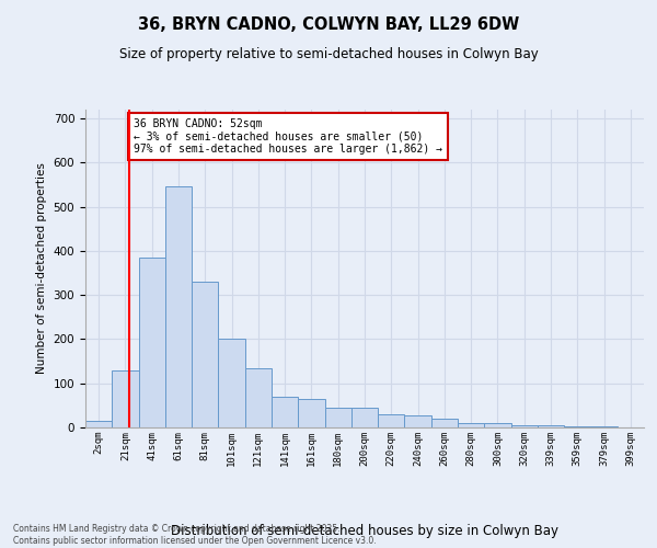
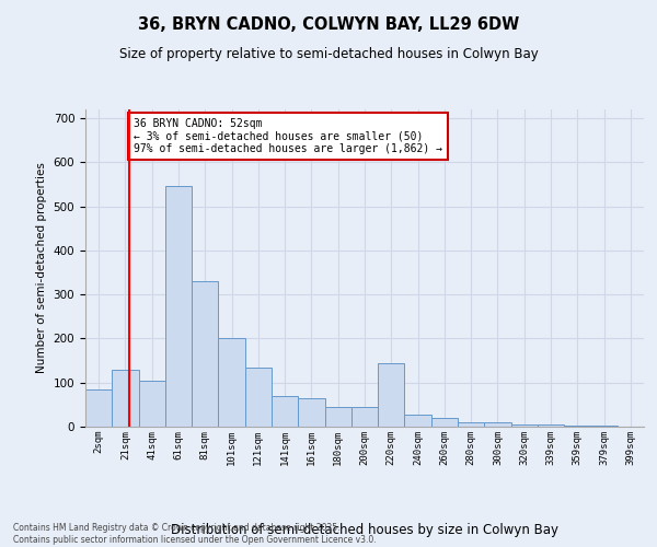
2sqm: 15 -> 85
41sqm: 385 -> 105
220sqm: 30 -> 145
